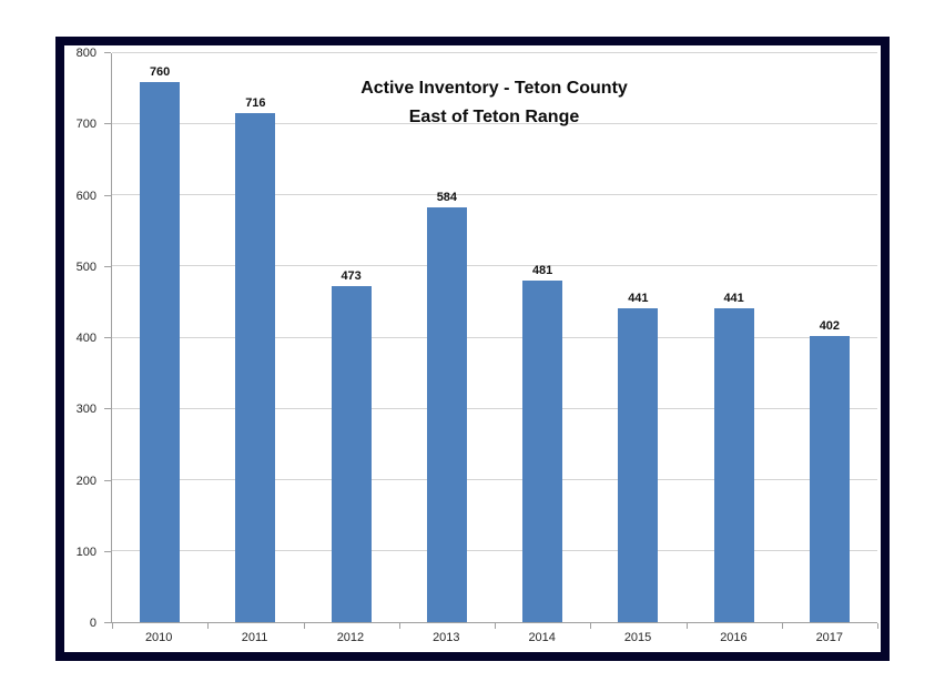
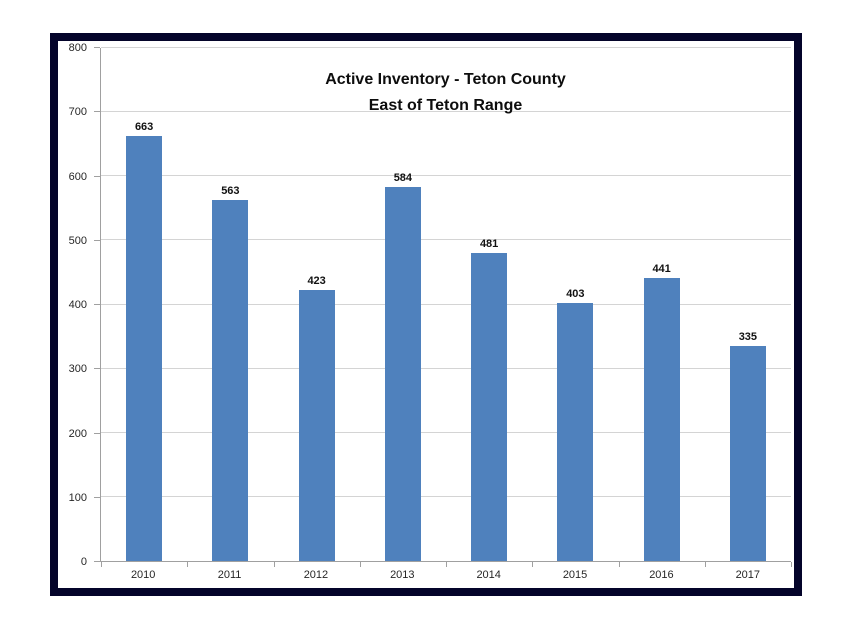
2010: 760 -> 663
2011: 716 -> 563
2012: 473 -> 423
2015: 441 -> 403
2017: 402 -> 335
